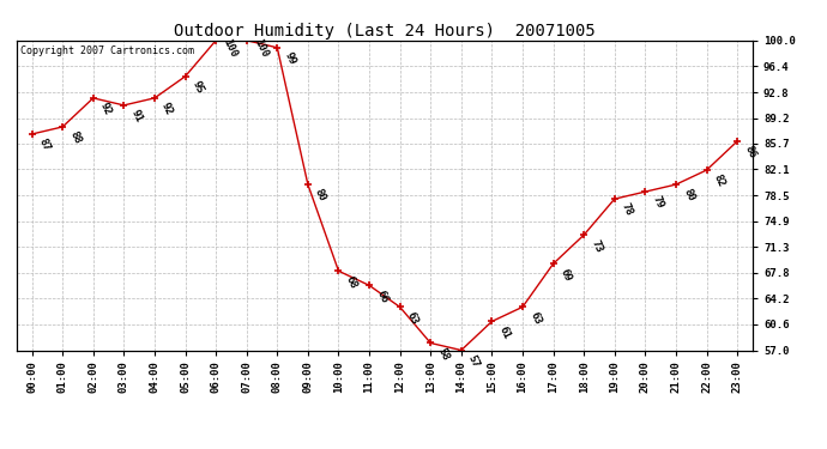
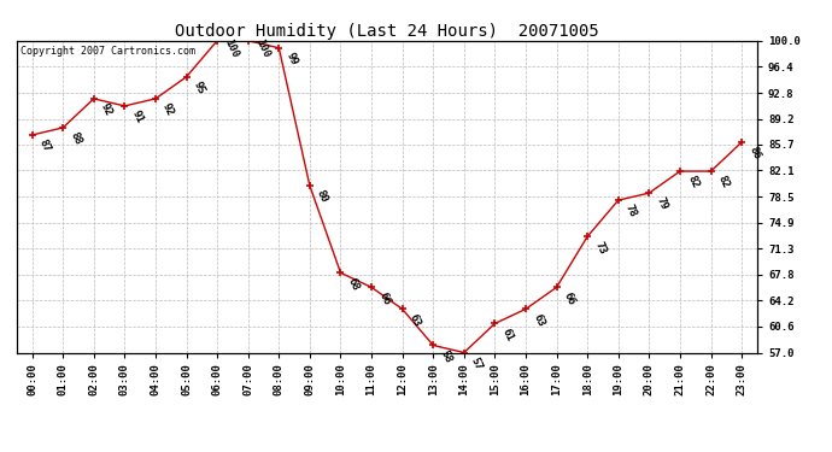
17:00: 69 -> 66
21:00: 80 -> 82
